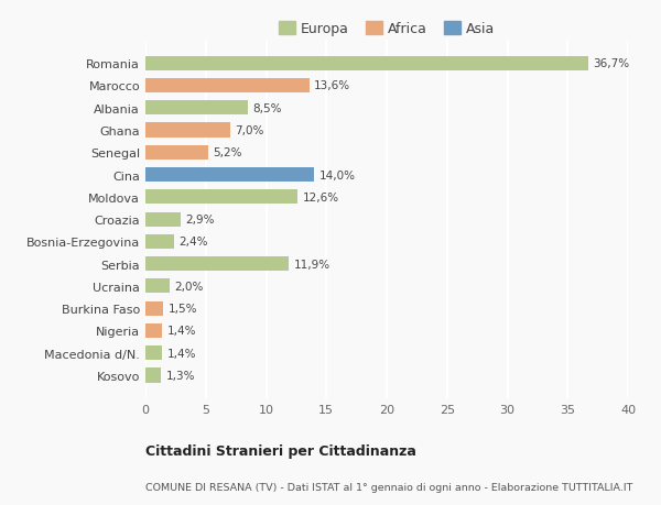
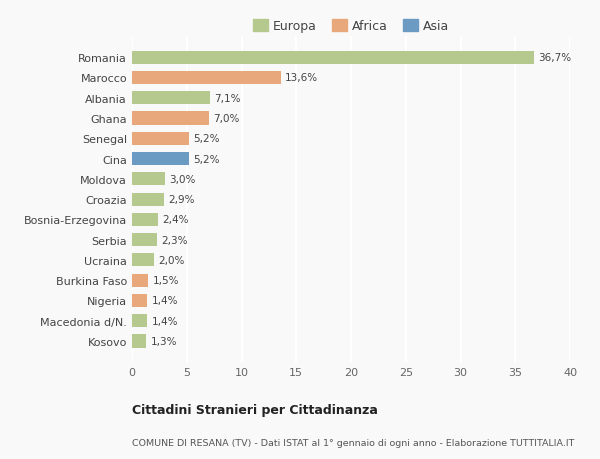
Albania: 8,5% -> 7,1%
Cina: 14,0% -> 5,2%
Moldova: 12,6% -> 3,0%
Serbia: 11,9% -> 2,3%
